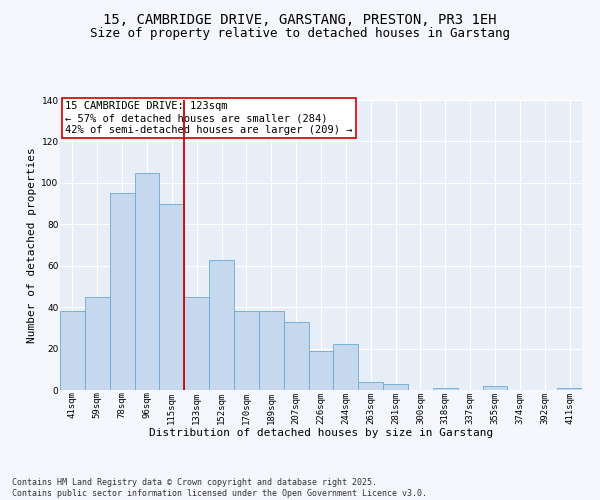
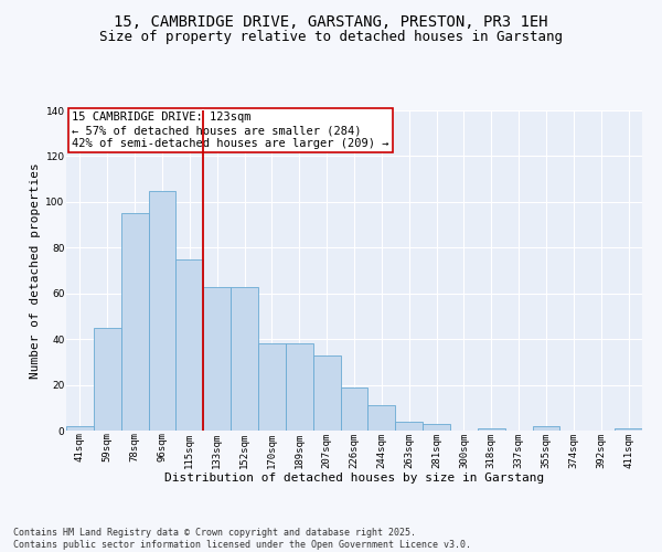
41sqm: 38 -> 2
115sqm: 90 -> 75
133sqm: 45 -> 63
244sqm: 22 -> 11
